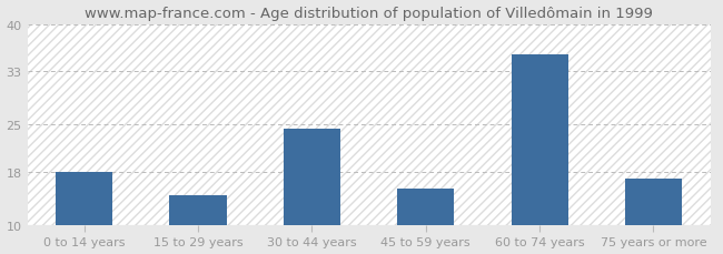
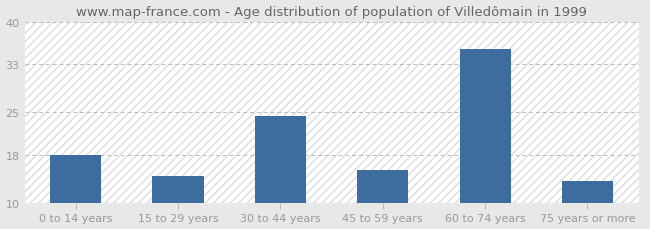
75 years or more: 16.9 -> 13.6
